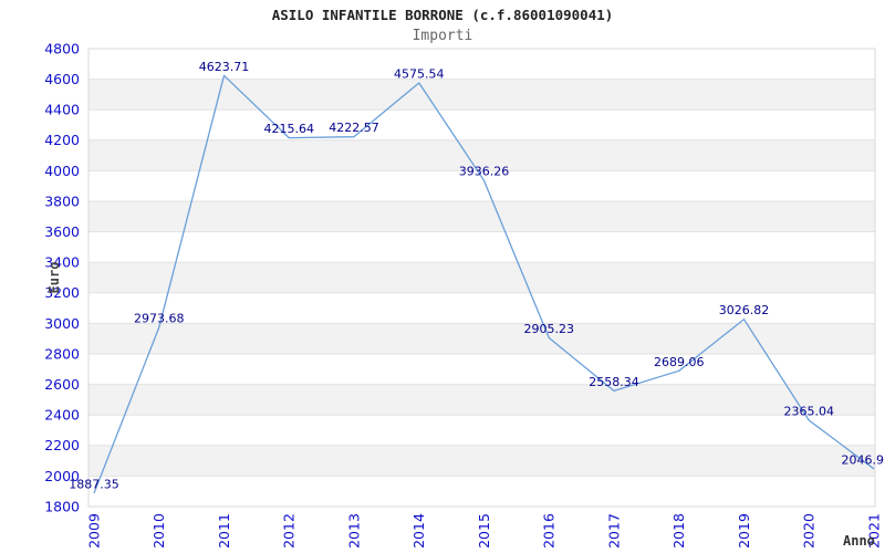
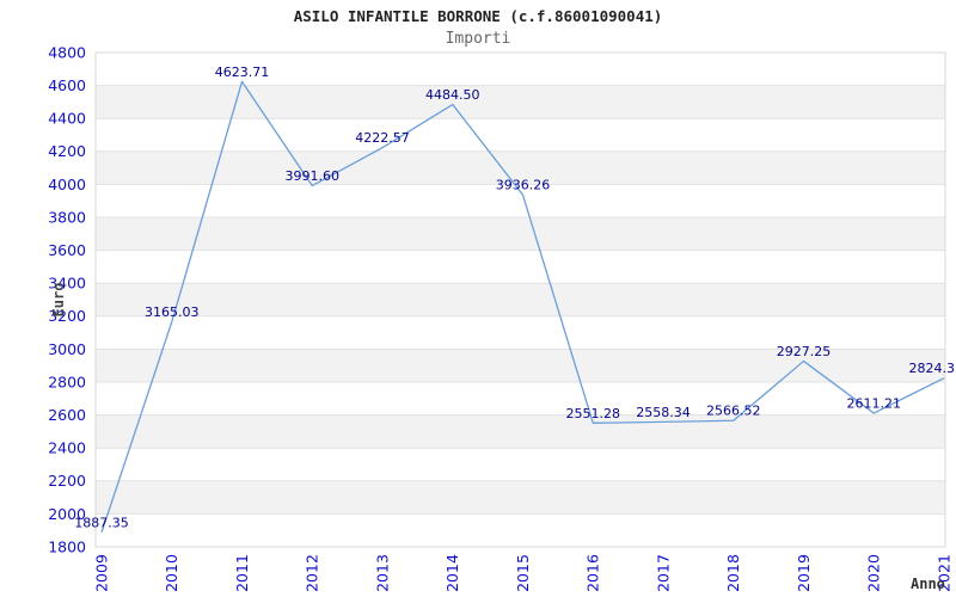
2010: 2973.68 -> 3165.03
2012: 4215.64 -> 3991.60
2014: 4575.54 -> 4484.50
2016: 2905.23 -> 2551.28
2018: 2689.06 -> 2566.52
2019: 3026.82 -> 2927.25
2020: 2365.04 -> 2611.21
2021: 2046.9 -> 2824.3
